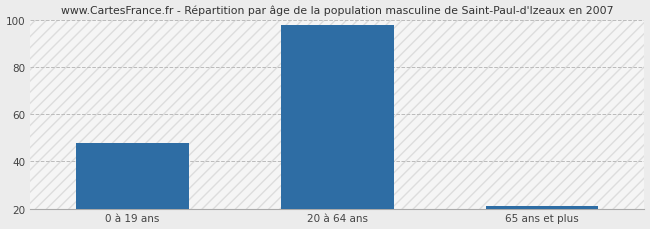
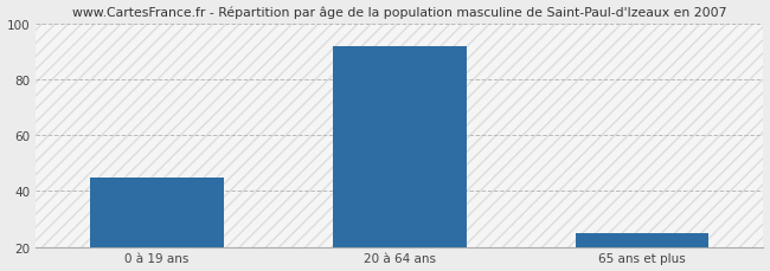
0 à 19 ans: 48 -> 45
20 à 64 ans: 98 -> 92
65 ans et plus: 21 -> 25
